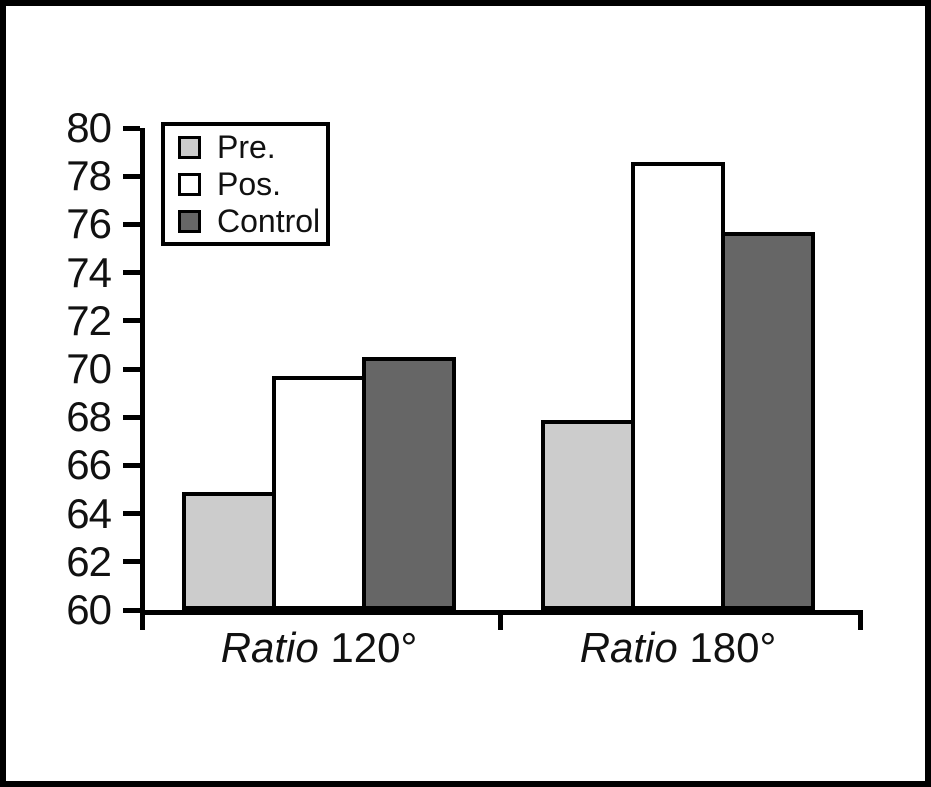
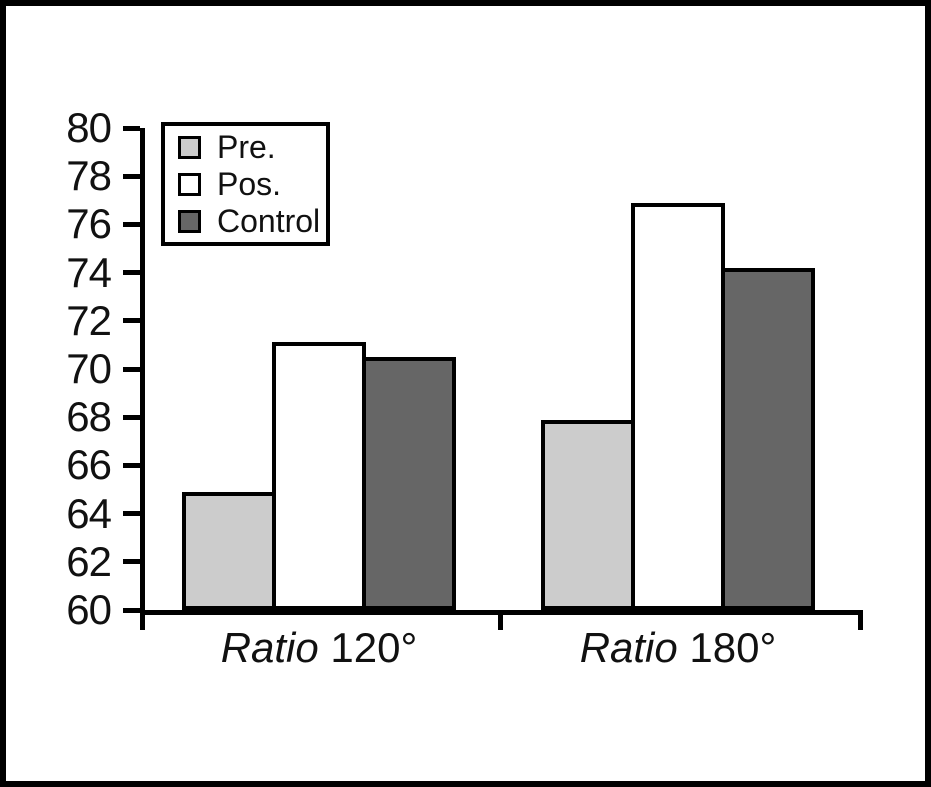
Pos./Ratio 120°: 69.7 -> 71.1
Pos./Ratio 180°: 78.6 -> 76.9
Control/Ratio 180°: 75.7 -> 74.2
